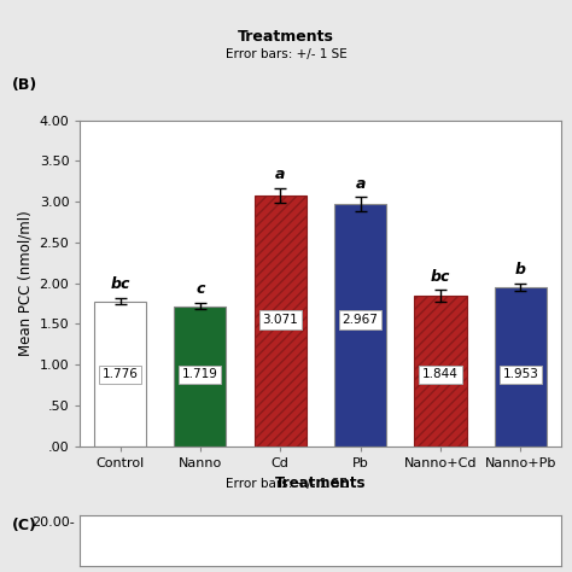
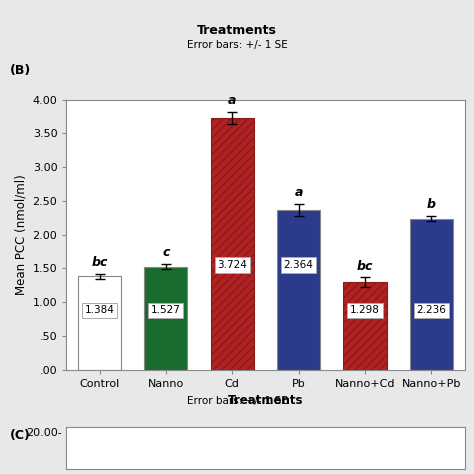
Control: 1.776 -> 1.384
Nanno: 1.719 -> 1.527
Cd: 3.071 -> 3.724
Pb: 2.967 -> 2.364
Nanno+Cd: 1.844 -> 1.298
Nanno+Pb: 1.953 -> 2.236
